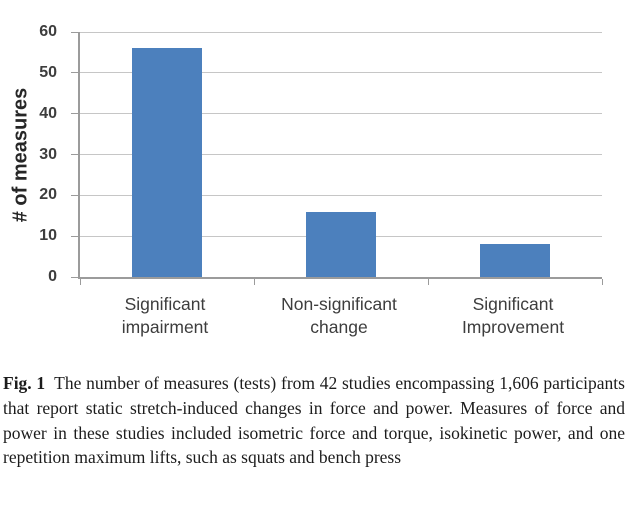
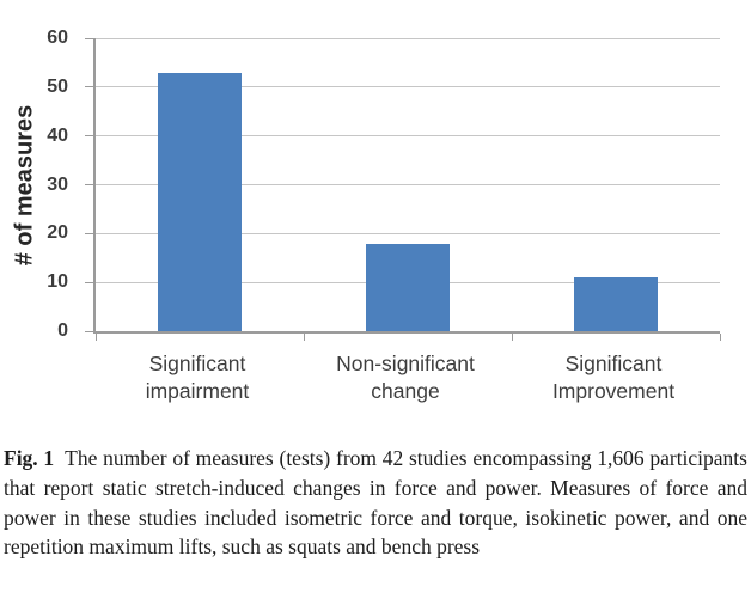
Significant impairment: 56 -> 53
Non-significant change: 16 -> 18
Significant Improvement: 8 -> 11
